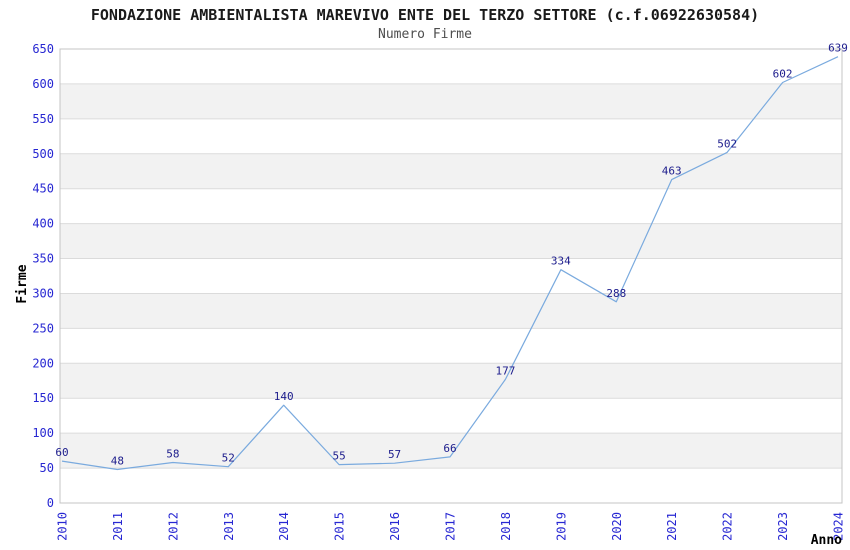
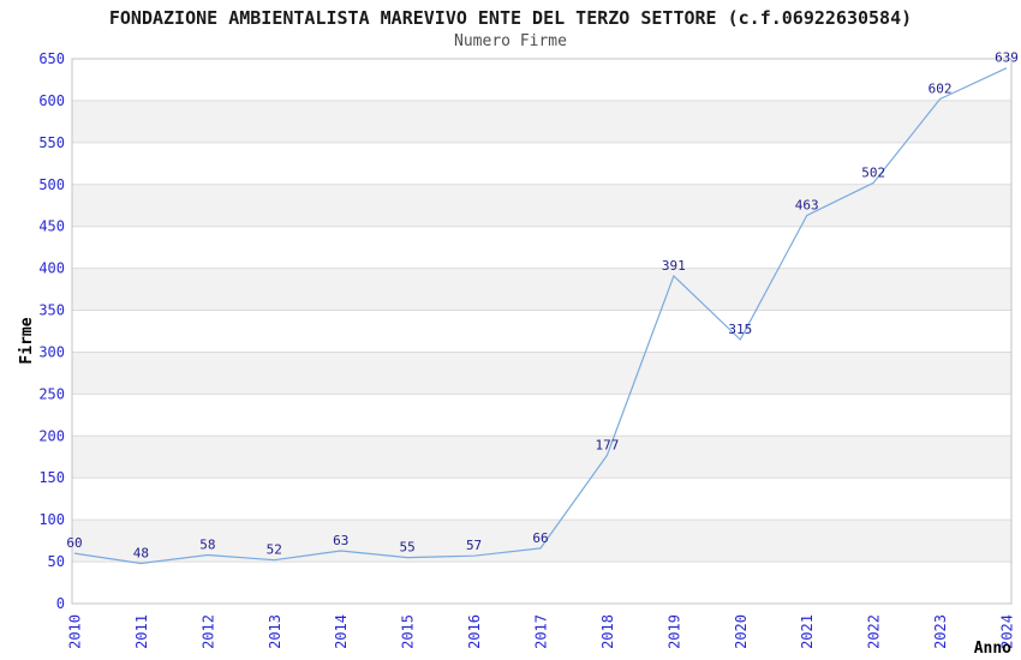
2014: 140 -> 63
2019: 334 -> 391
2020: 288 -> 315
